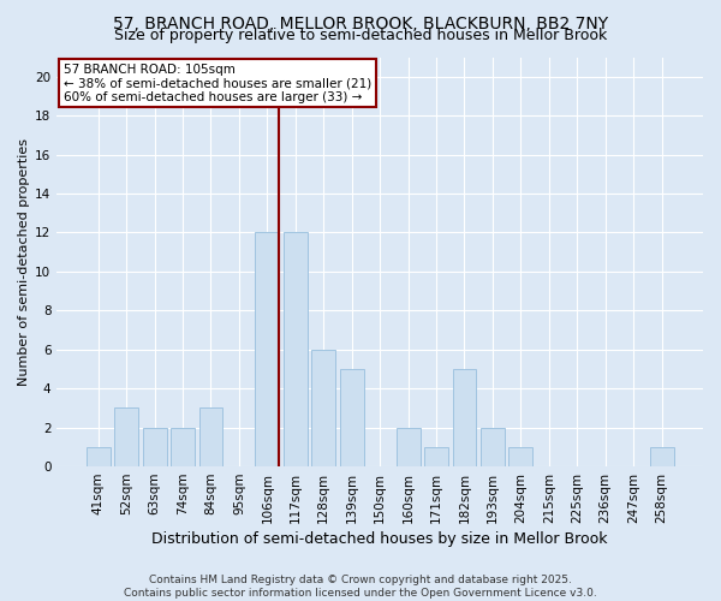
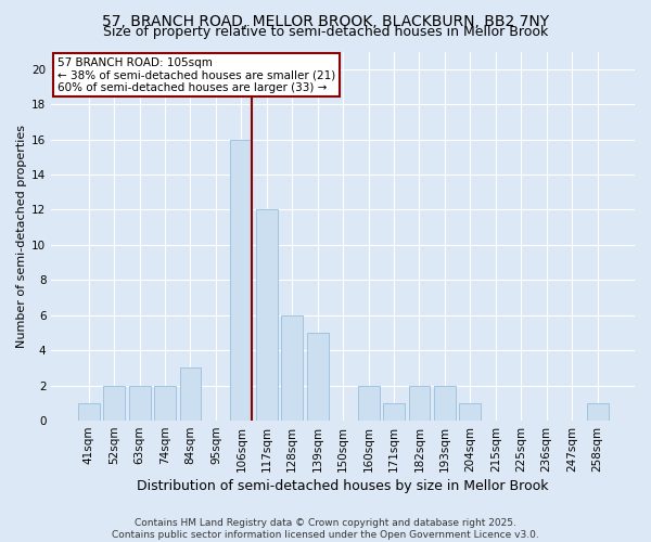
52sqm: 3 -> 2
106sqm: 12 -> 16
182sqm: 5 -> 2
